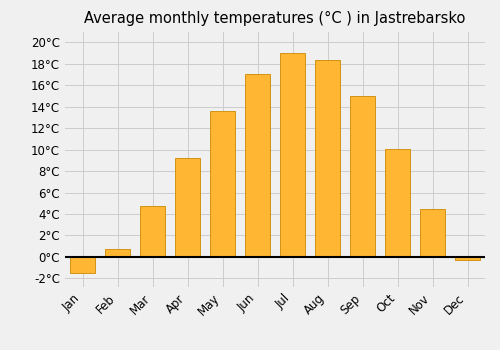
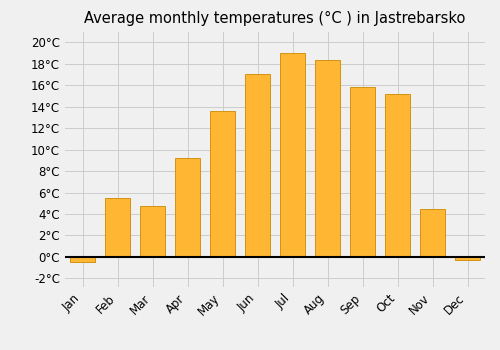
Jan: -1.5°C -> -0.5°C
Feb: 0.7°C -> 5.5°C
Sep: 15.0°C -> 15.8°C
Oct: 10.1°C -> 15.2°C
